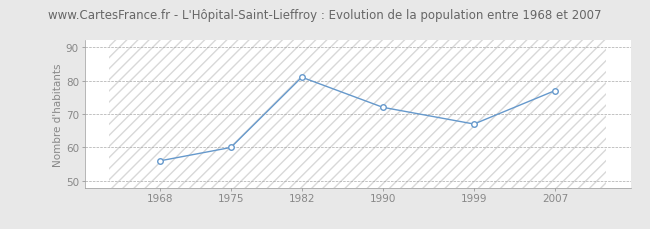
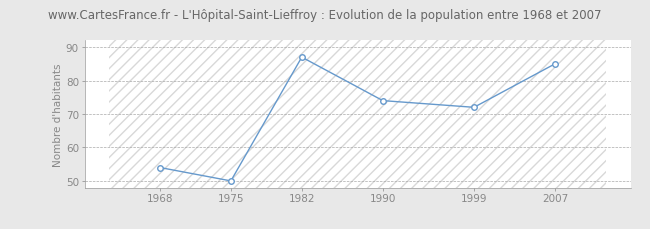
1968: 56 -> 54
1975: 60 -> 50
1982: 81 -> 87
1990: 72 -> 74
1999: 67 -> 72
2007: 77 -> 85
